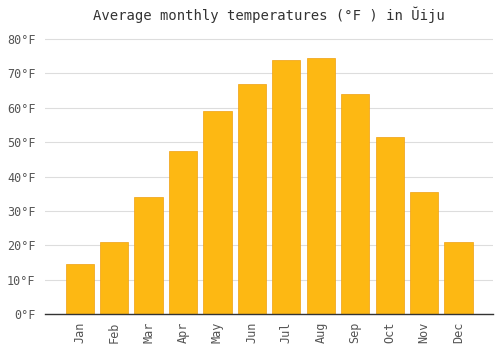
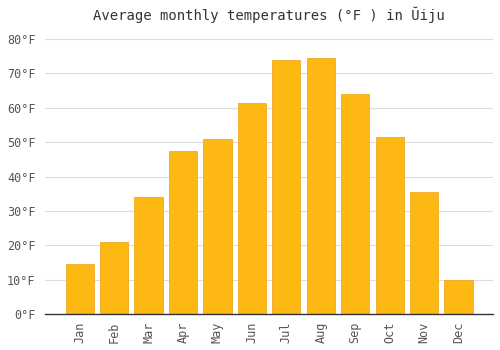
May: 59.0°F -> 51.0°F
Jun: 67.0°F -> 61.5°F
Dec: 21.0°F -> 10.0°F
